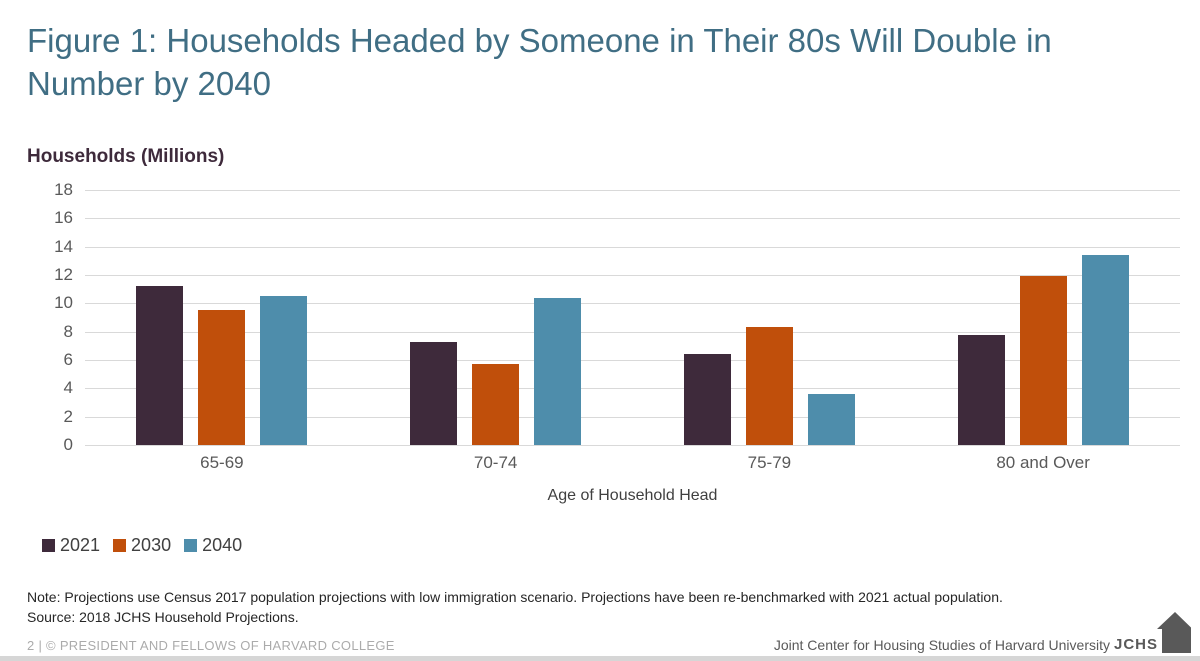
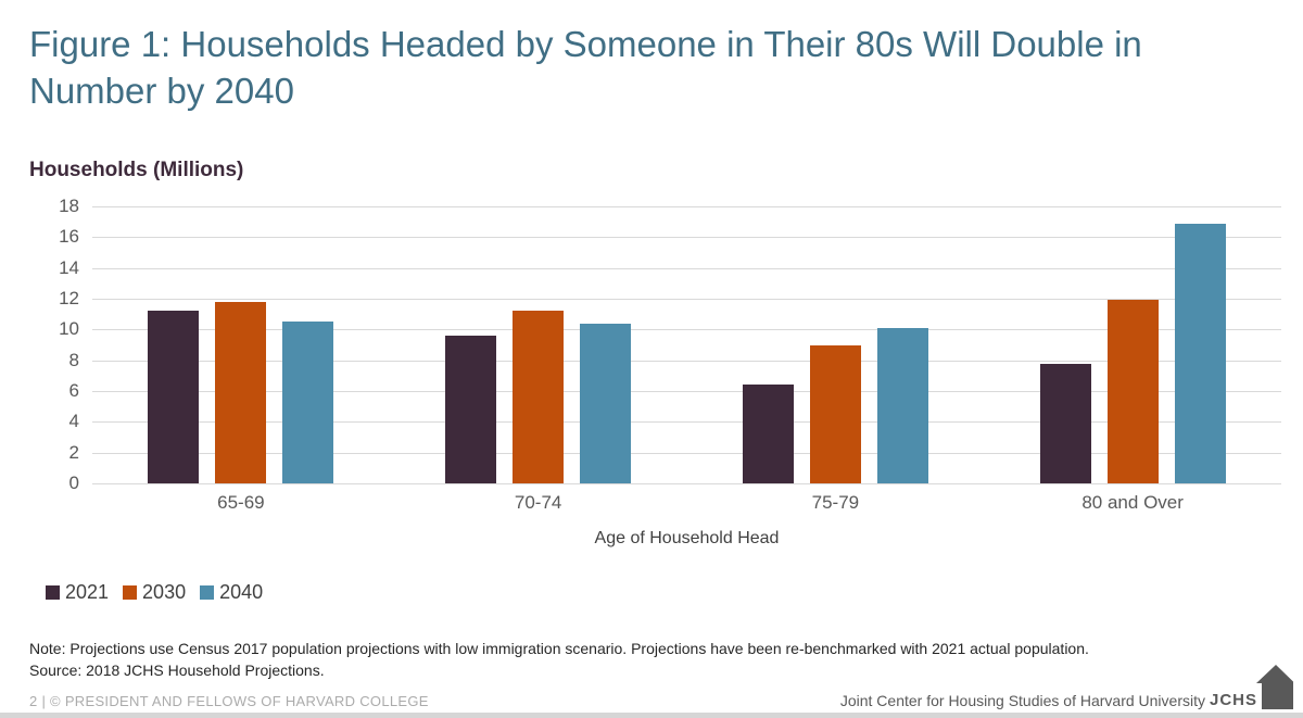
2030/65-69: 9.5 -> 11.8
2021/70-74: 7.3 -> 9.6
2030/70-74: 5.7 -> 11.2
2030/75-79: 8.3 -> 9.0
2040/75-79: 3.6 -> 10.1
2040/80 and Over: 13.4 -> 16.9
